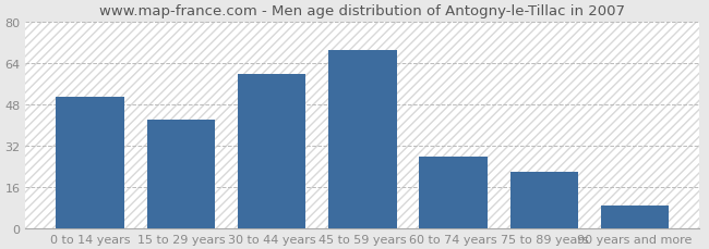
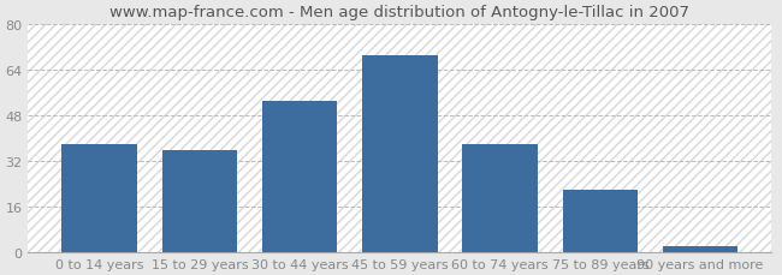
0 to 14 years: 51 -> 38
15 to 29 years: 42 -> 36
30 to 44 years: 60 -> 53
60 to 74 years: 28 -> 38
90 years and more: 9 -> 2
